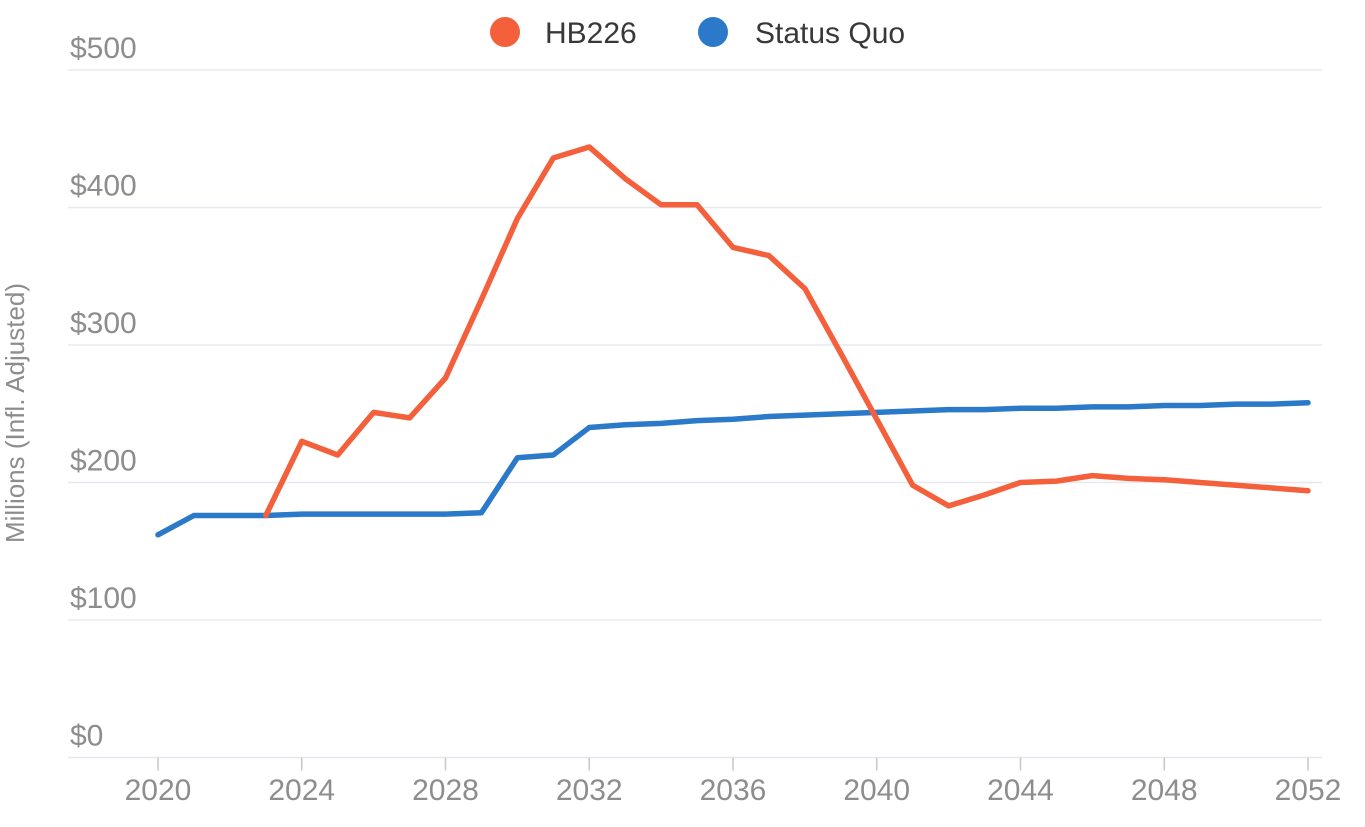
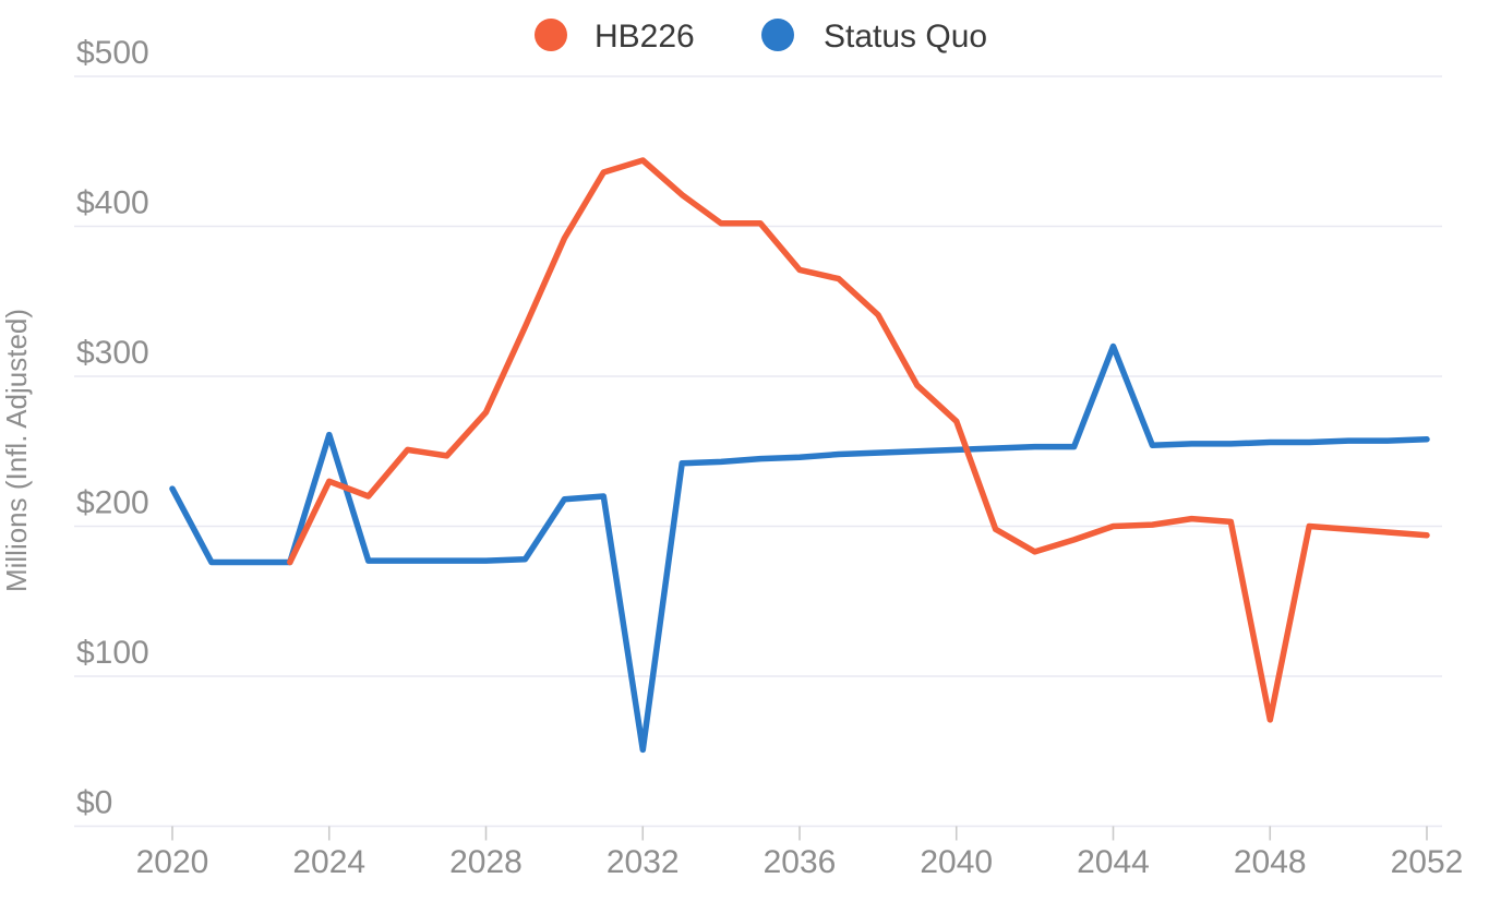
Status Quo/2020: $162 -> $225
Status Quo/2024: $177 -> $261
Status Quo/2032: $240 -> $51
HB226/2040: $246 -> $270
Status Quo/2044: $254 -> $320
HB226/2048: $202 -> $71
